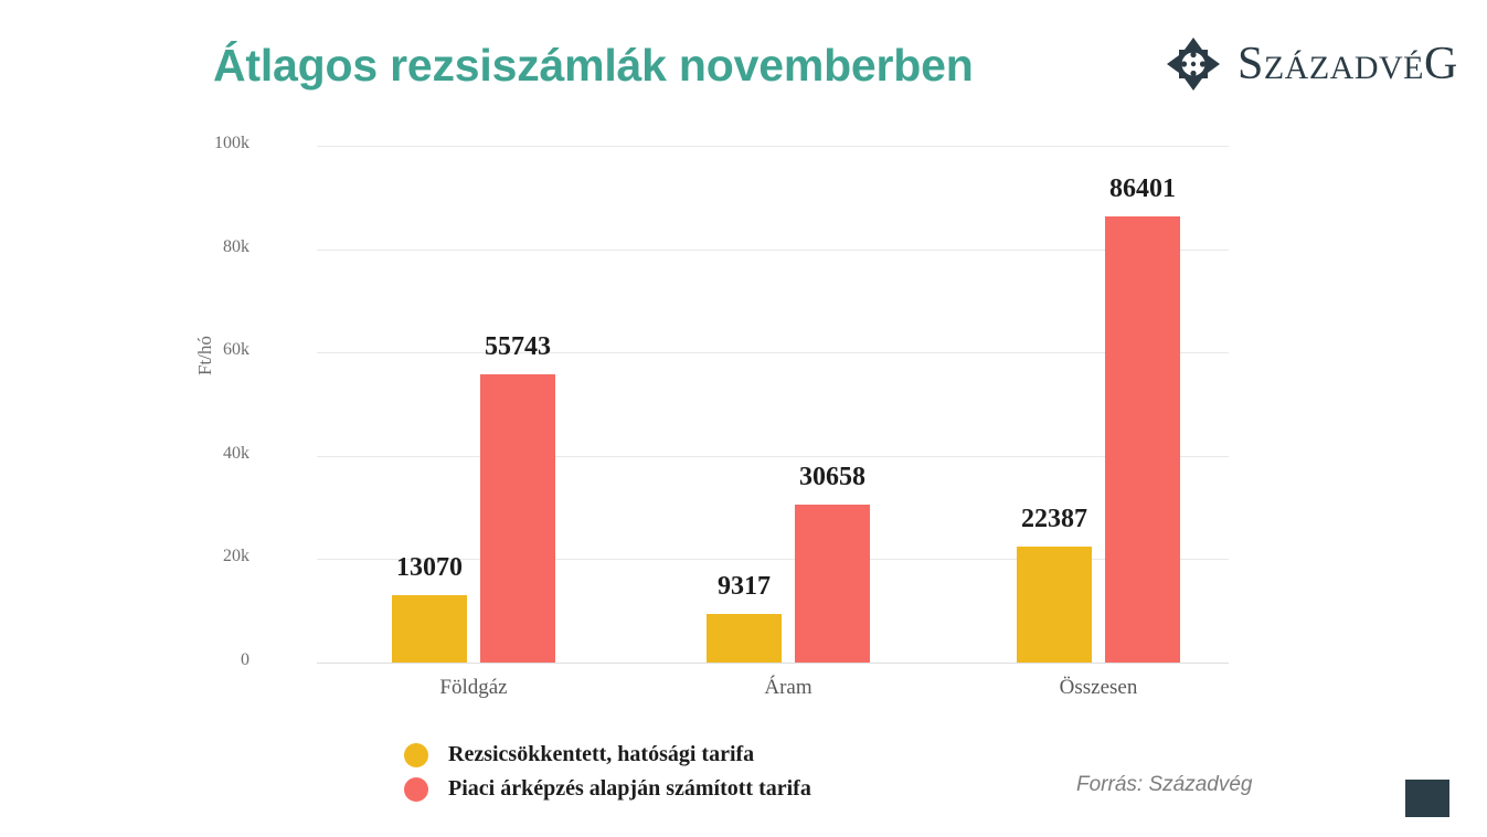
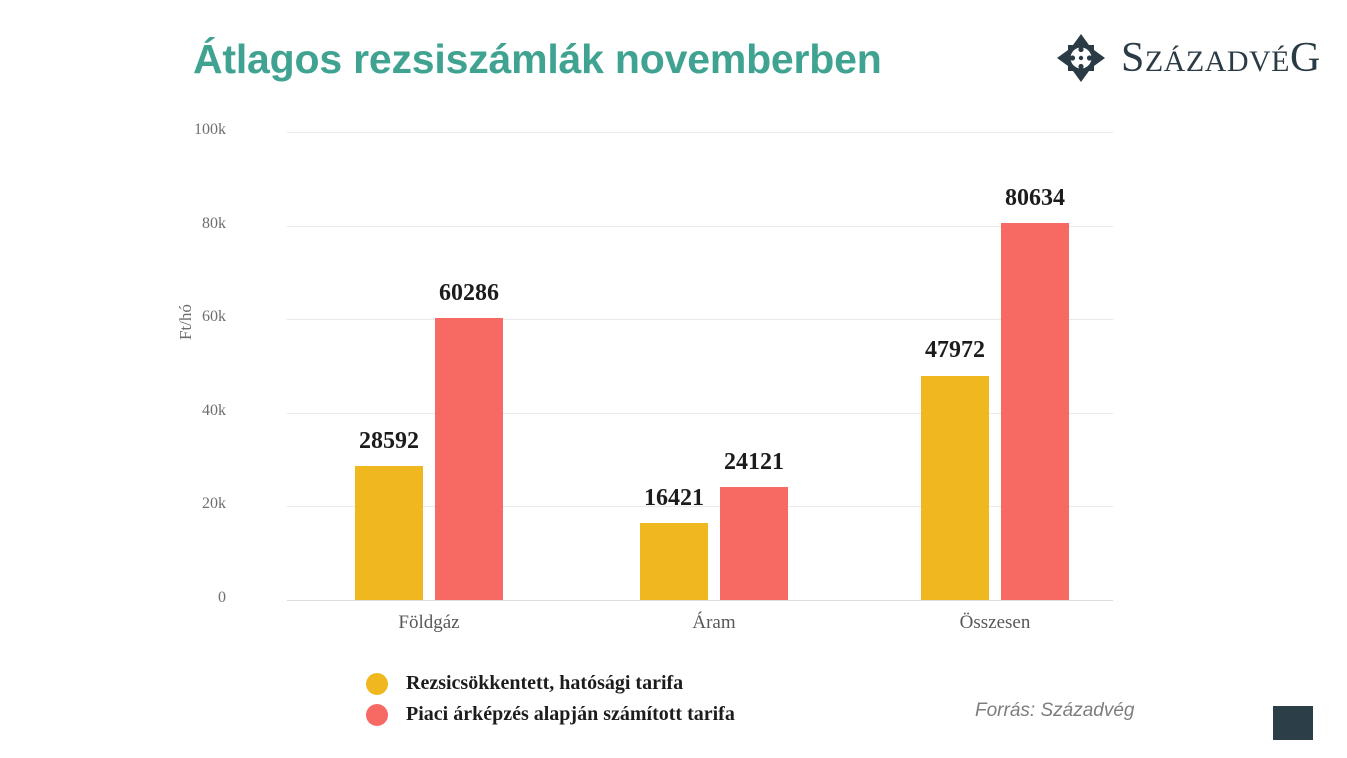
Rezsicsökkentett, hatósági tarifa/Földgáz: 13070 -> 28592
Piaci árképzés alapján számított tarifa/Földgáz: 55743 -> 60286
Rezsicsökkentett, hatósági tarifa/Áram: 9317 -> 16421
Piaci árképzés alapján számított tarifa/Áram: 30658 -> 24121
Rezsicsökkentett, hatósági tarifa/Összesen: 22387 -> 47972
Piaci árképzés alapján számított tarifa/Összesen: 86401 -> 80634
